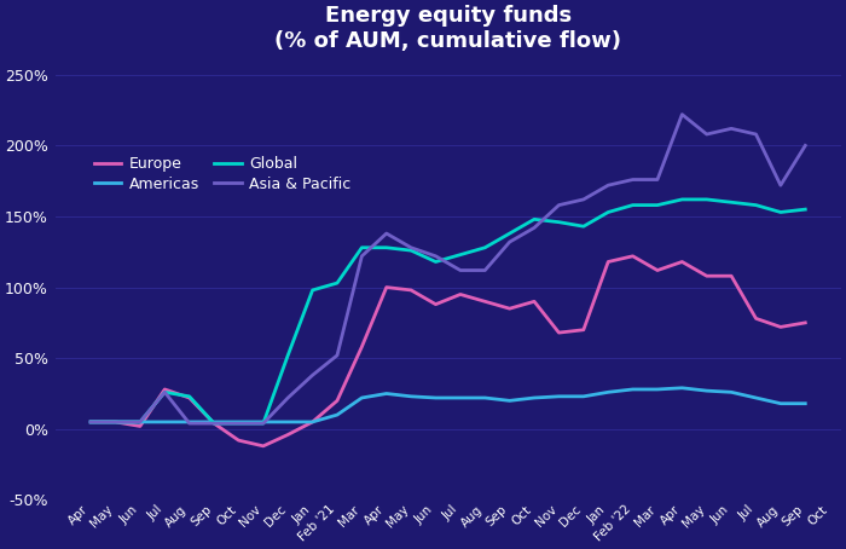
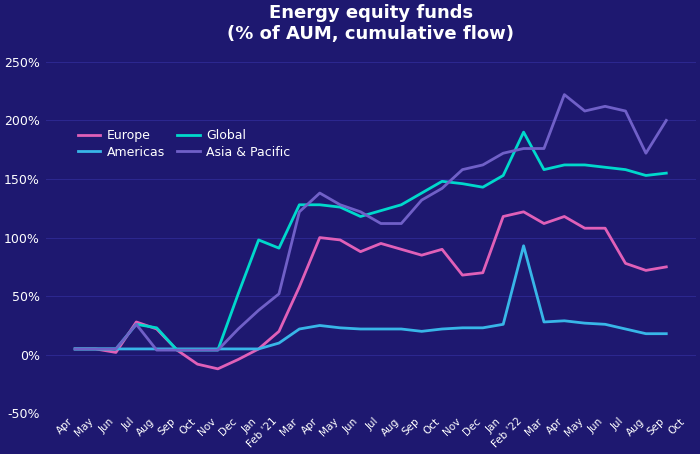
Global/Feb '21: 103% -> 91%
Americas/Feb '22: 28% -> 93%
Global/Feb '22: 158% -> 190%
